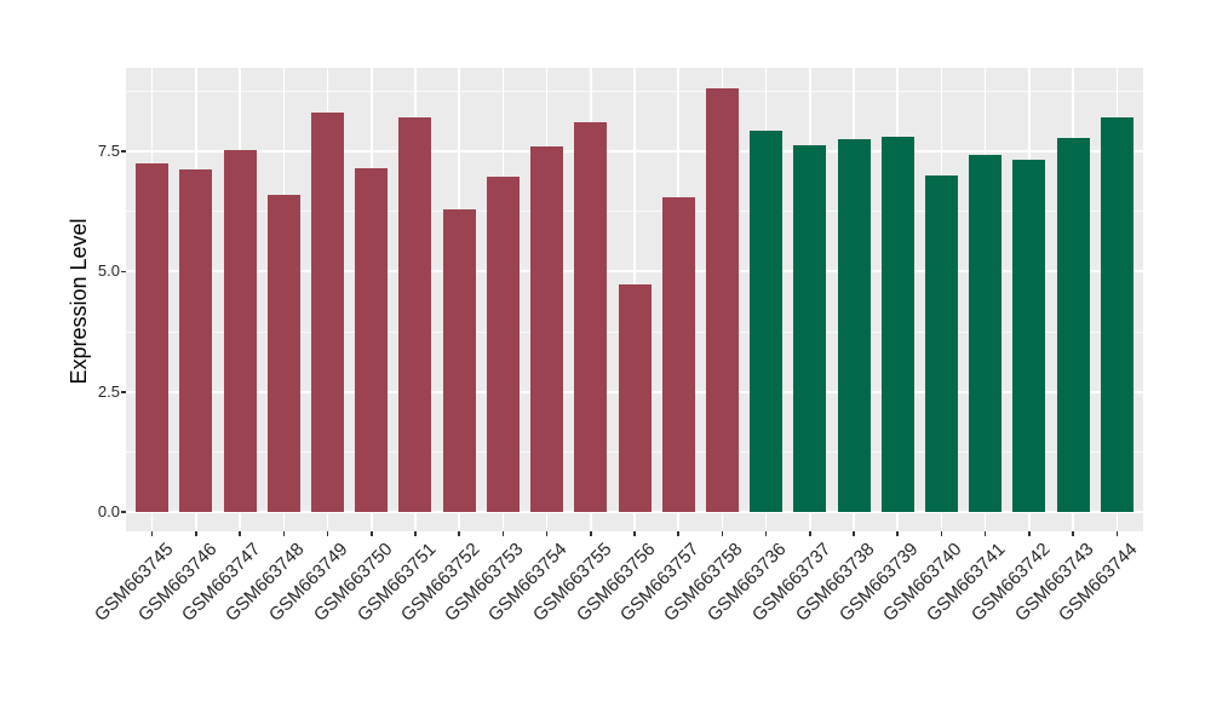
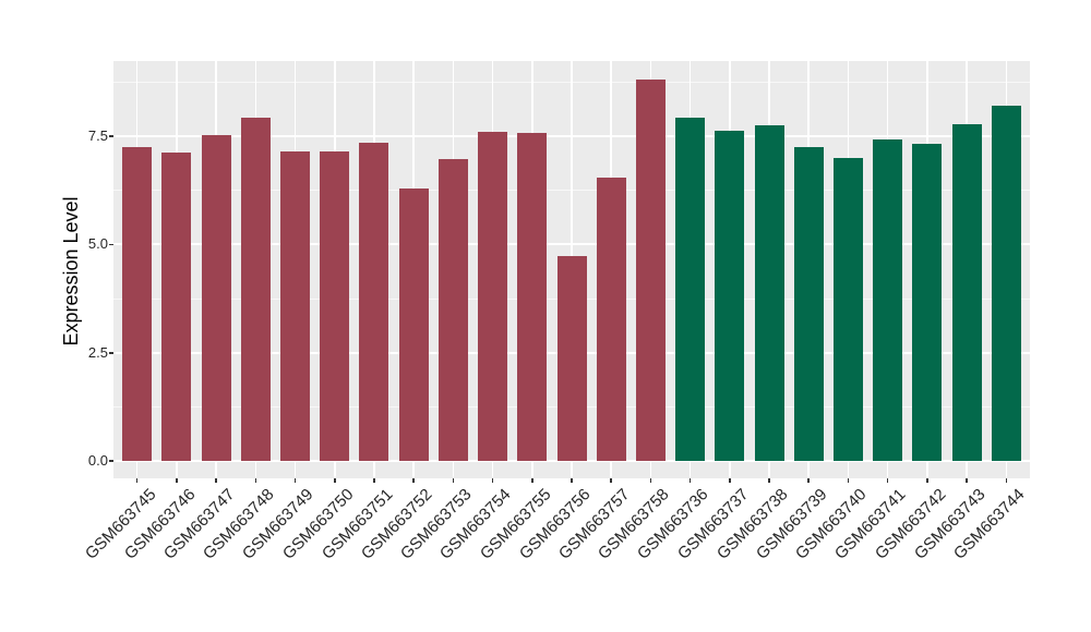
GSM663748: 6.6 -> 7.9
GSM663749: 8.3 -> 7.2
GSM663751: 8.2 -> 7.3
GSM663755: 8.1 -> 7.6
GSM663739: 7.8 -> 7.2
